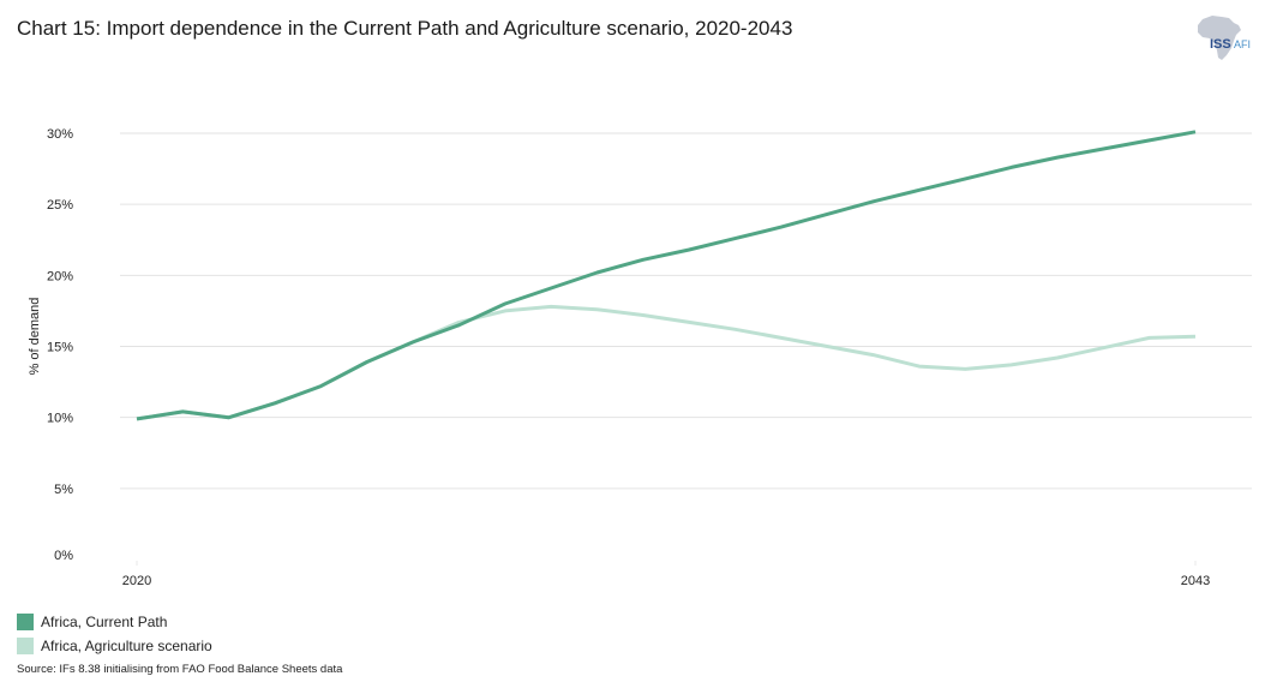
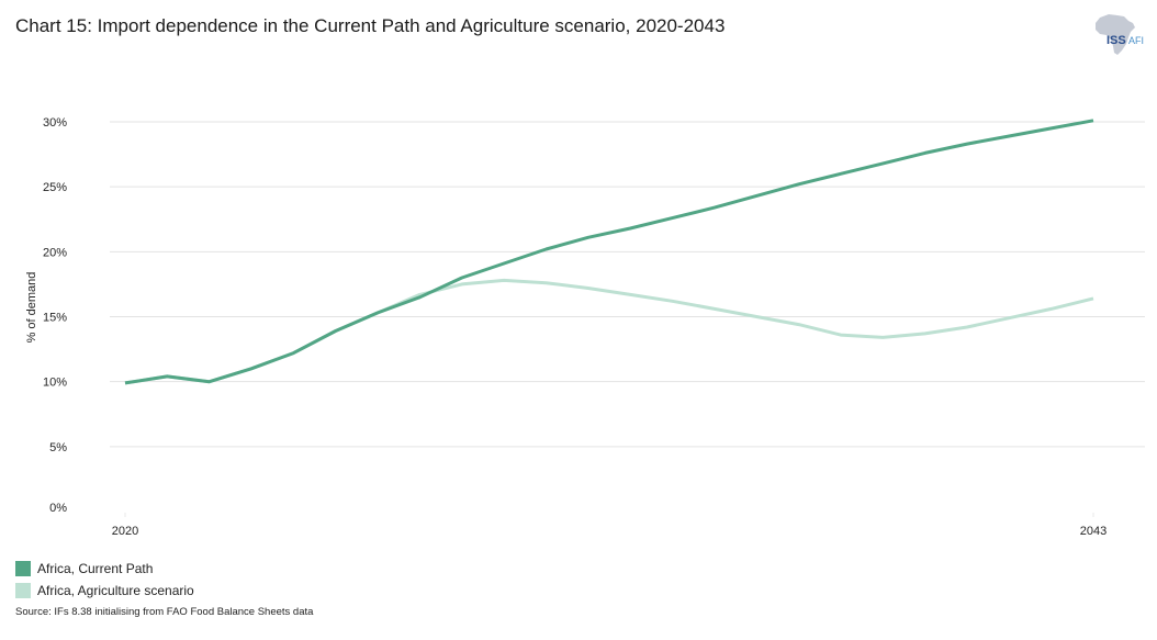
Africa, Agriculture scenario/2043: 15.7% -> 16.4%
